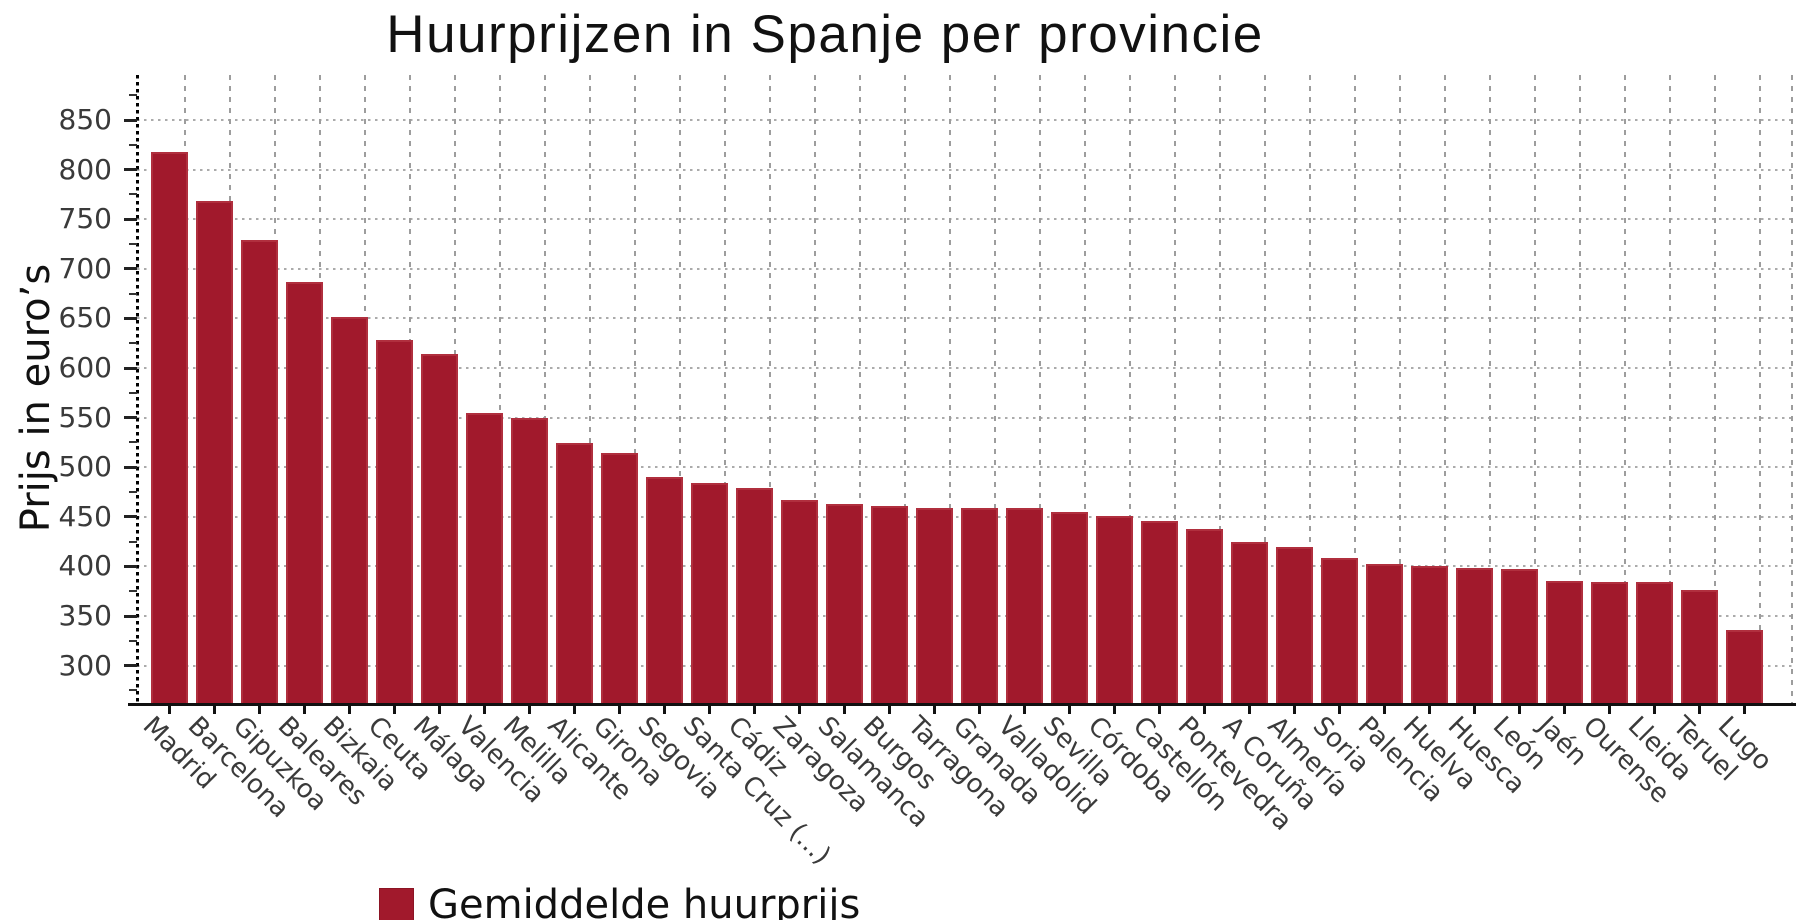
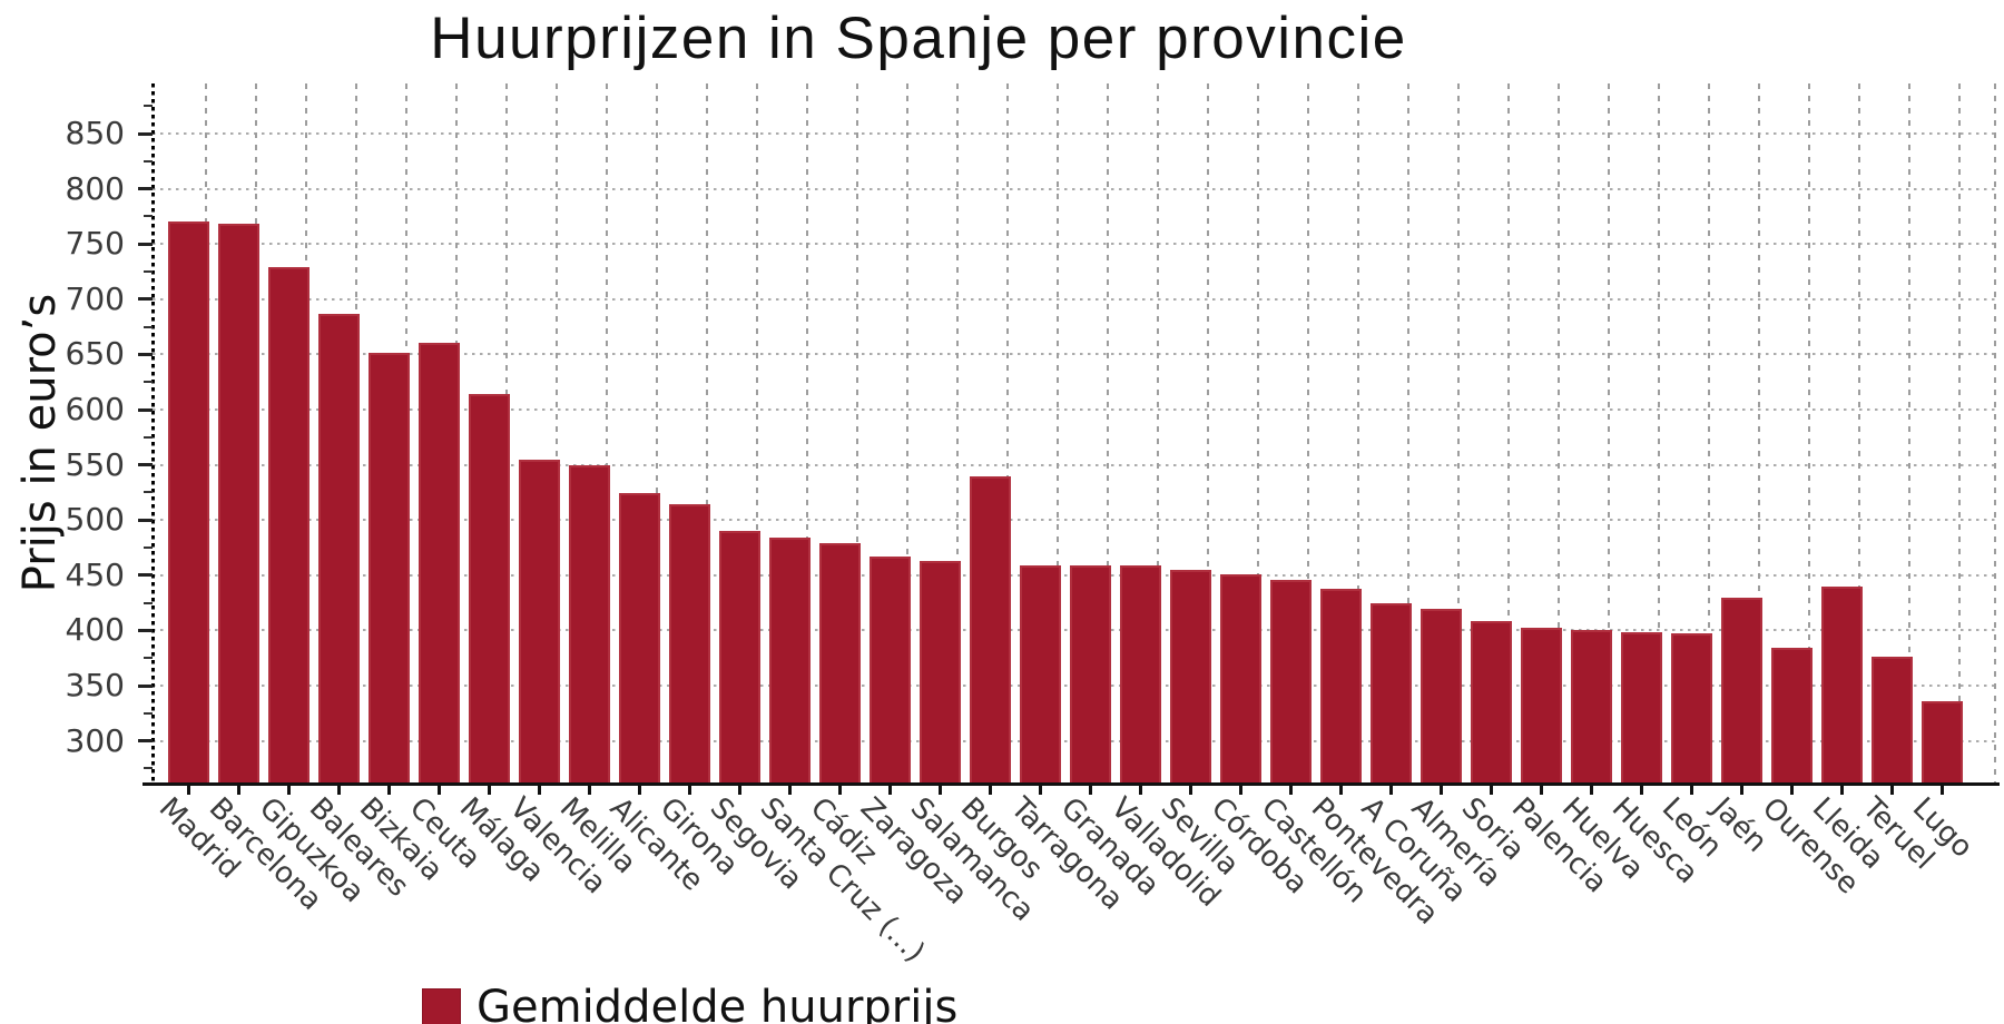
Madrid: 820 -> 770
Ceuta: 630 -> 660
Burgos: 460 -> 540
Jaén: 380 -> 430
Lleida: 380 -> 440
